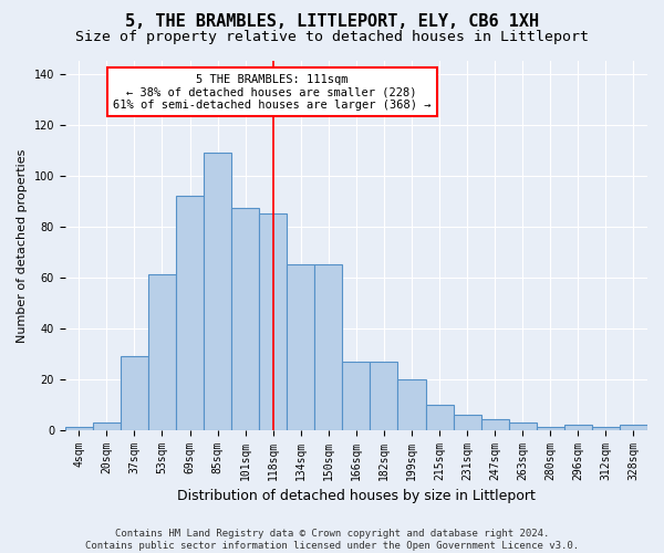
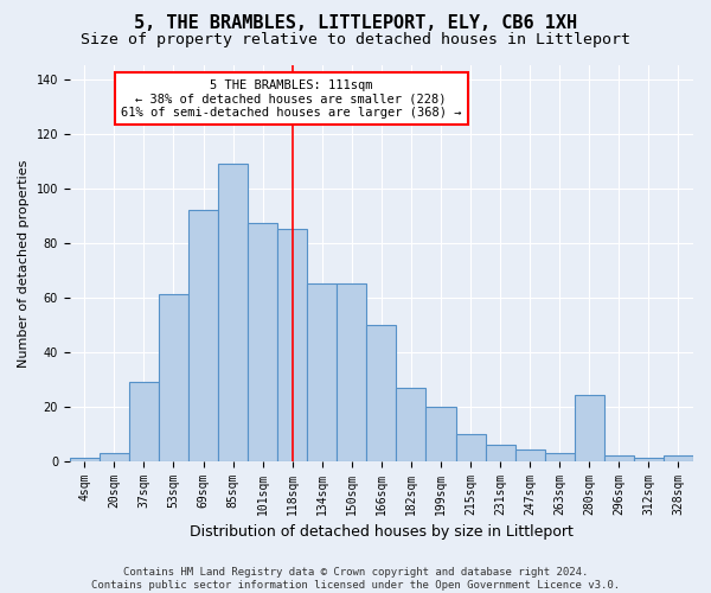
166sqm: 27 -> 50
280sqm: 1 -> 24
